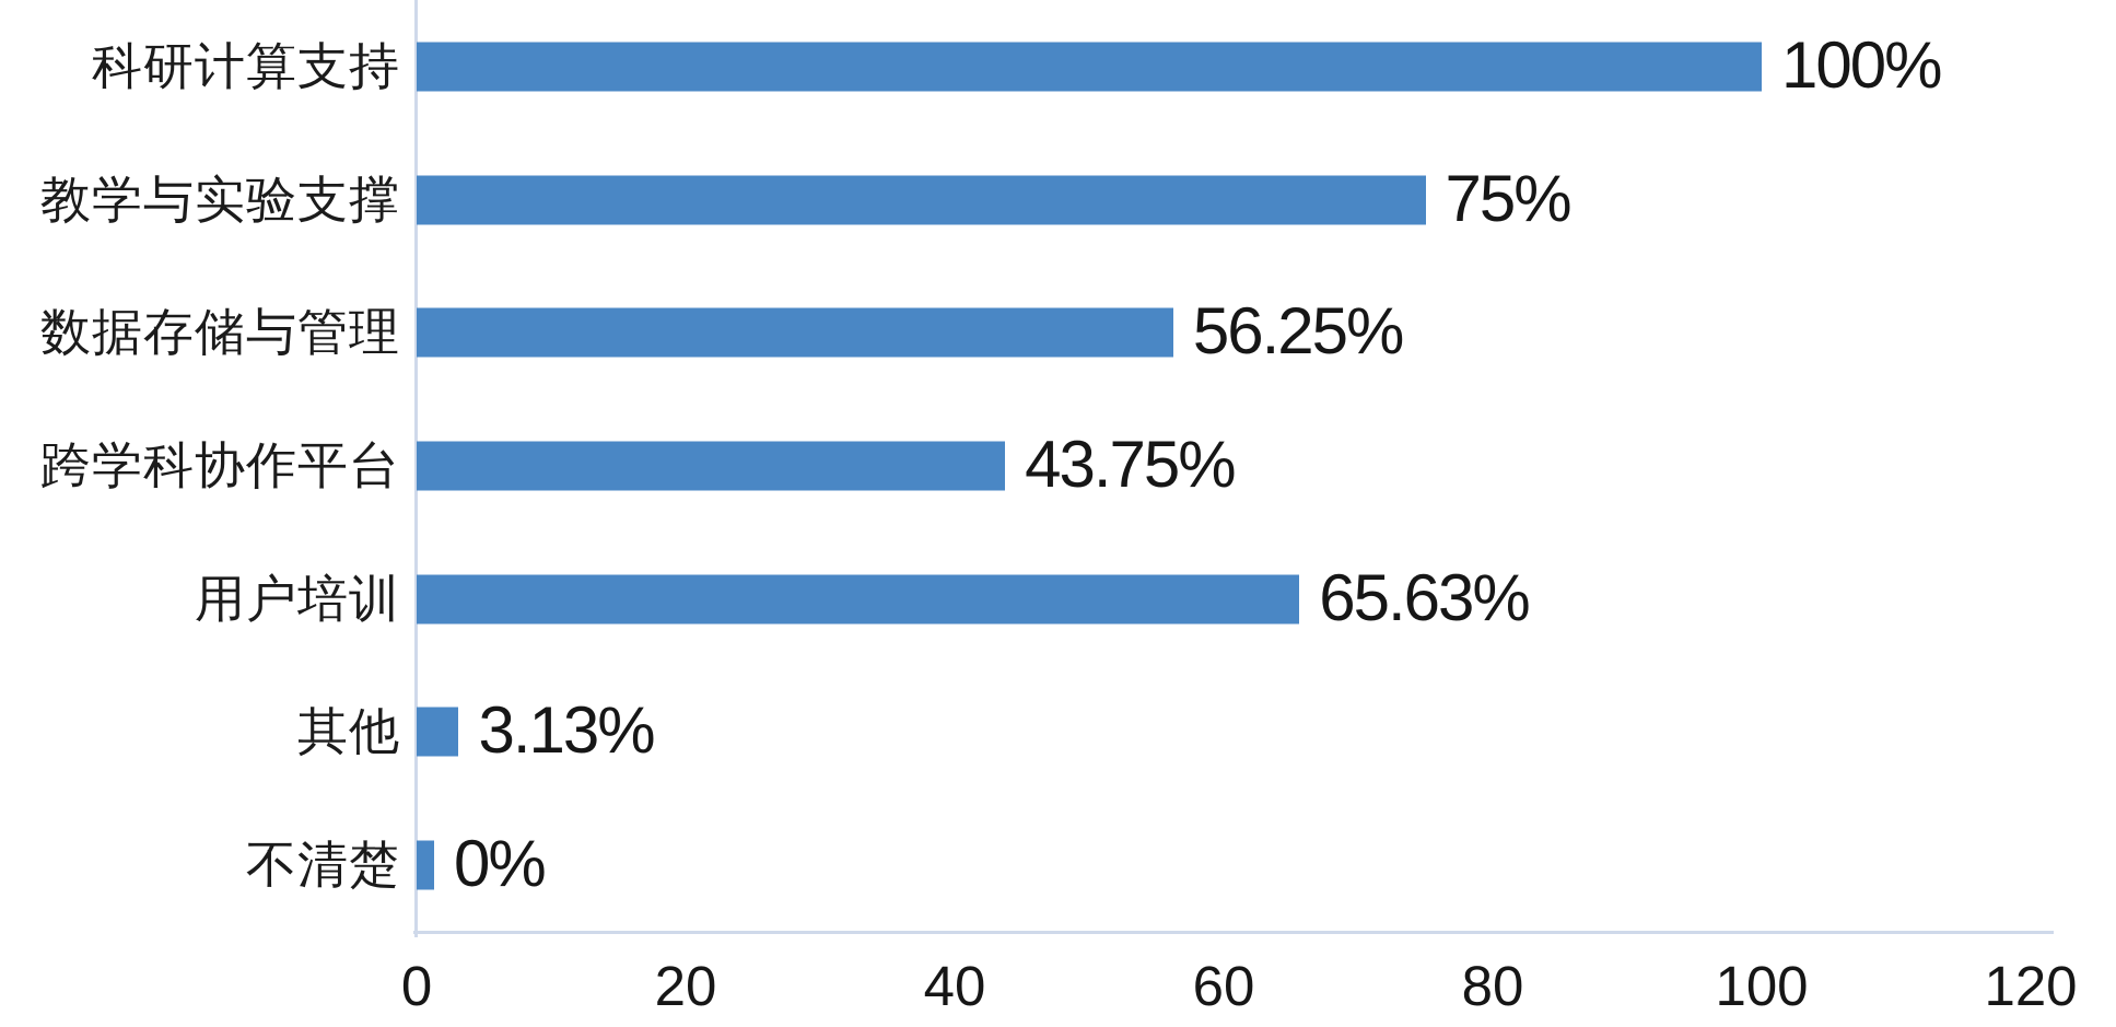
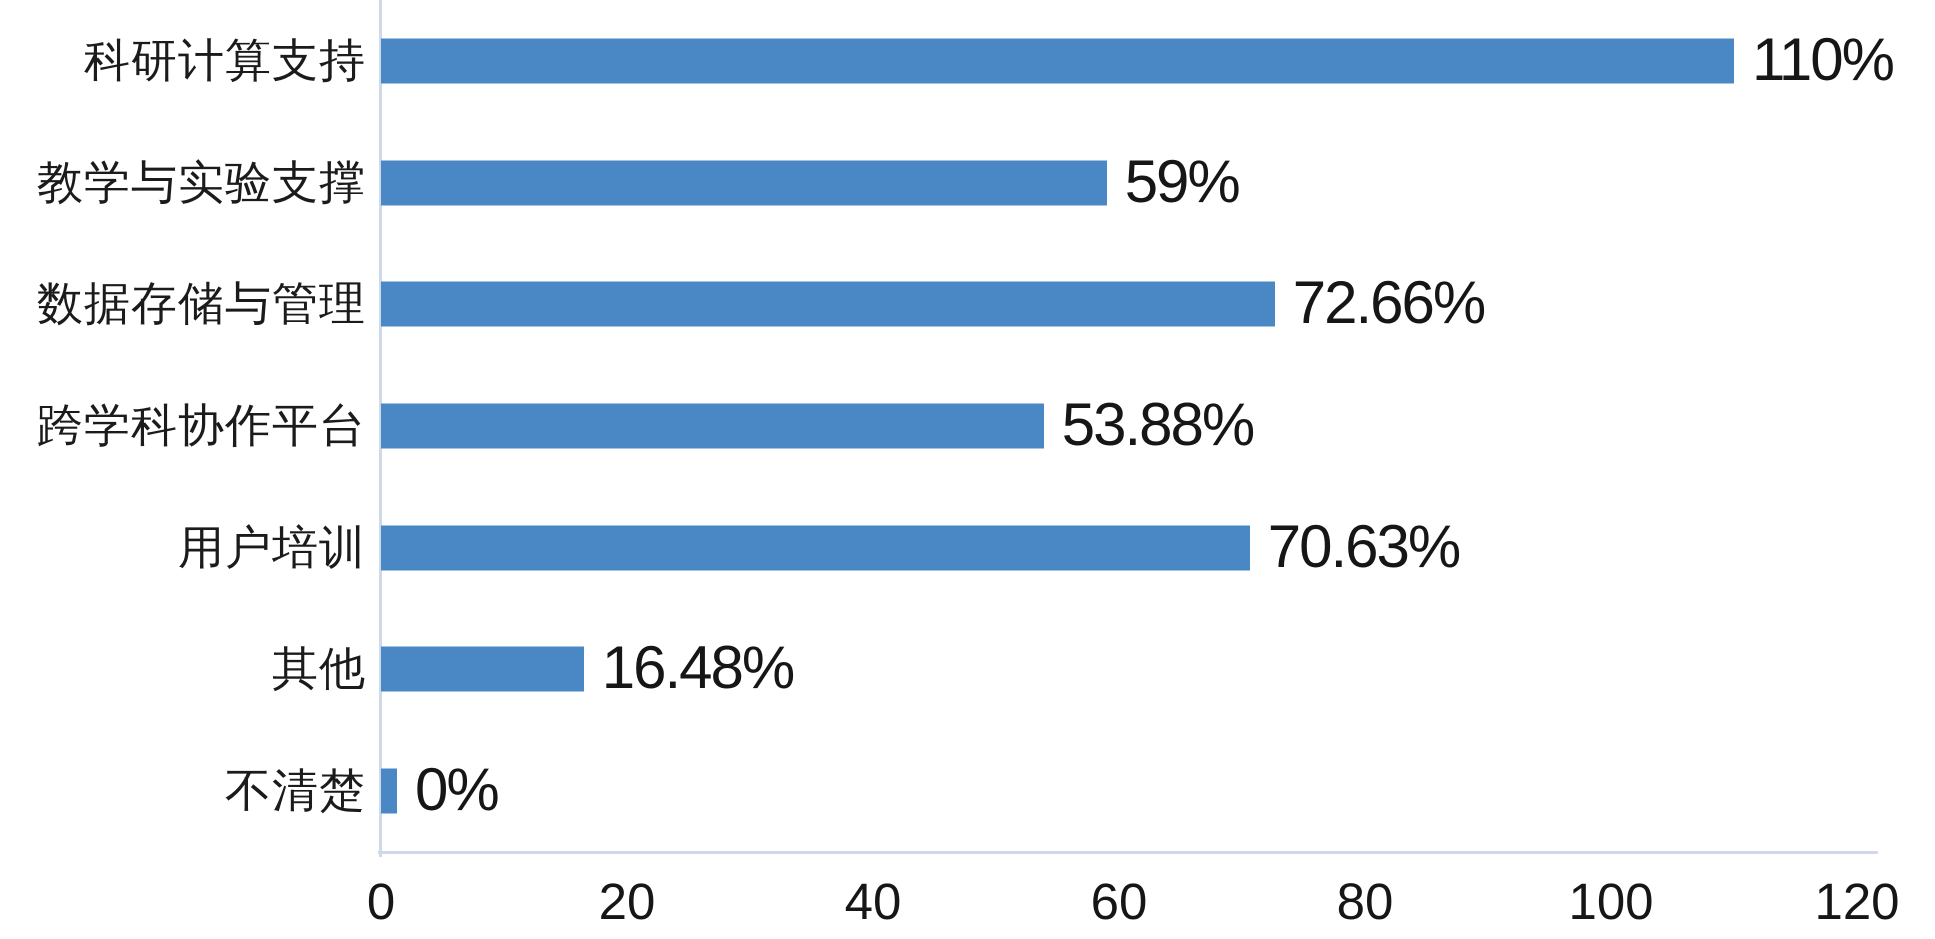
科研计算支持: 100% -> 110%
教学与实验支撑: 75% -> 59%
数据存储与管理: 56.25% -> 72.66%
跨学科协作平台: 43.75% -> 53.88%
用户培训: 65.63% -> 70.63%
其他: 3.13% -> 16.48%
